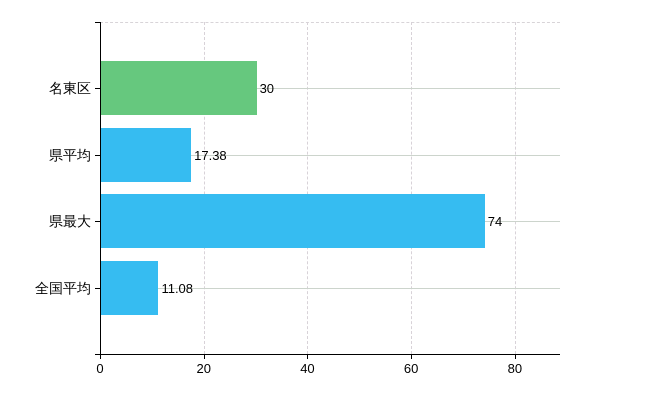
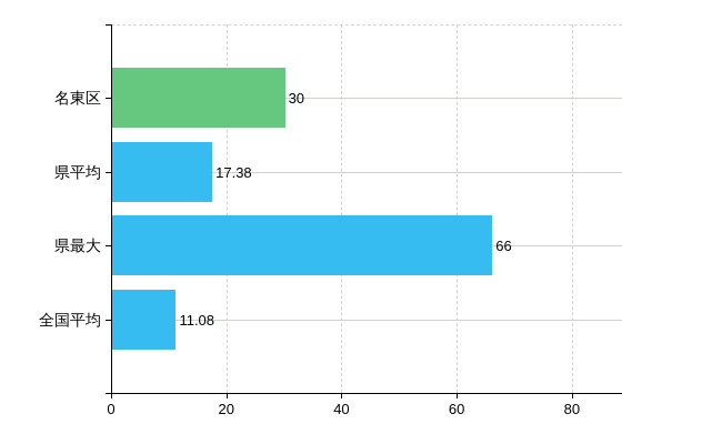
県最大: 74 -> 66
